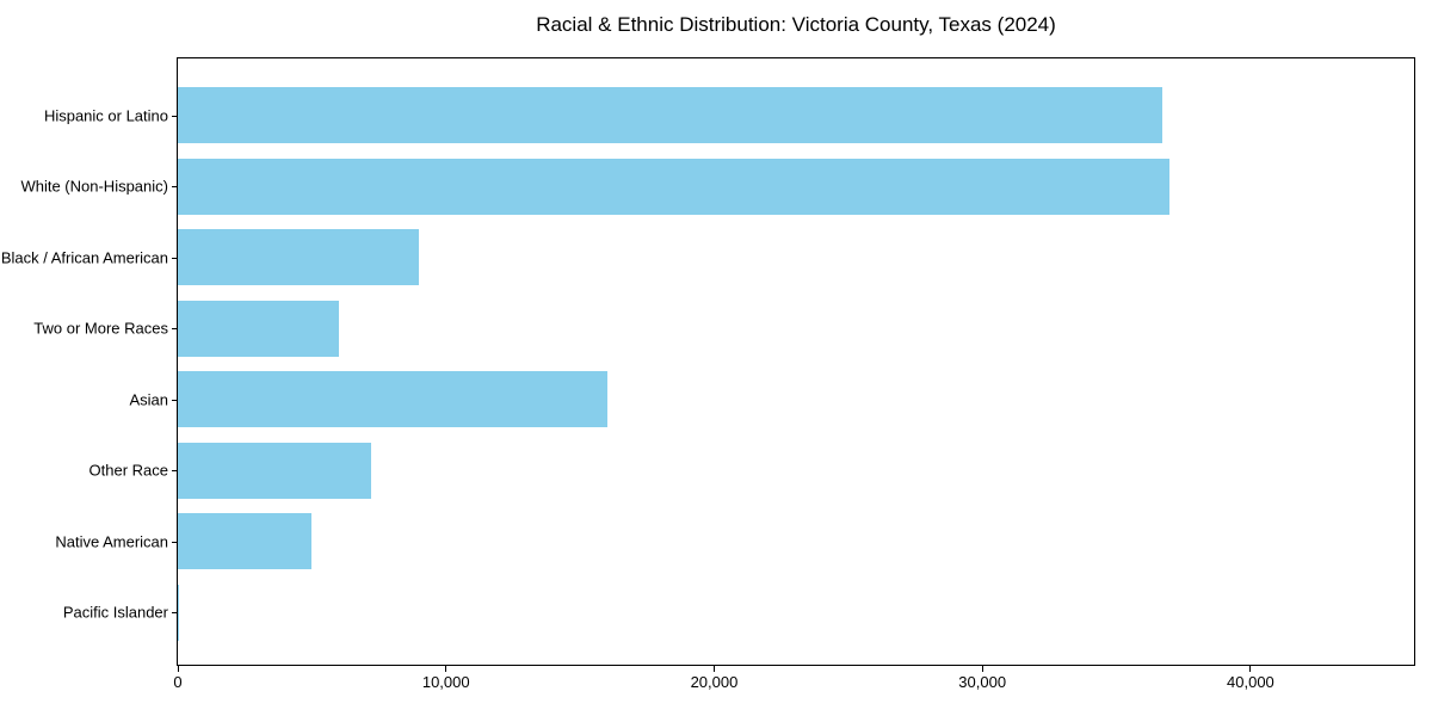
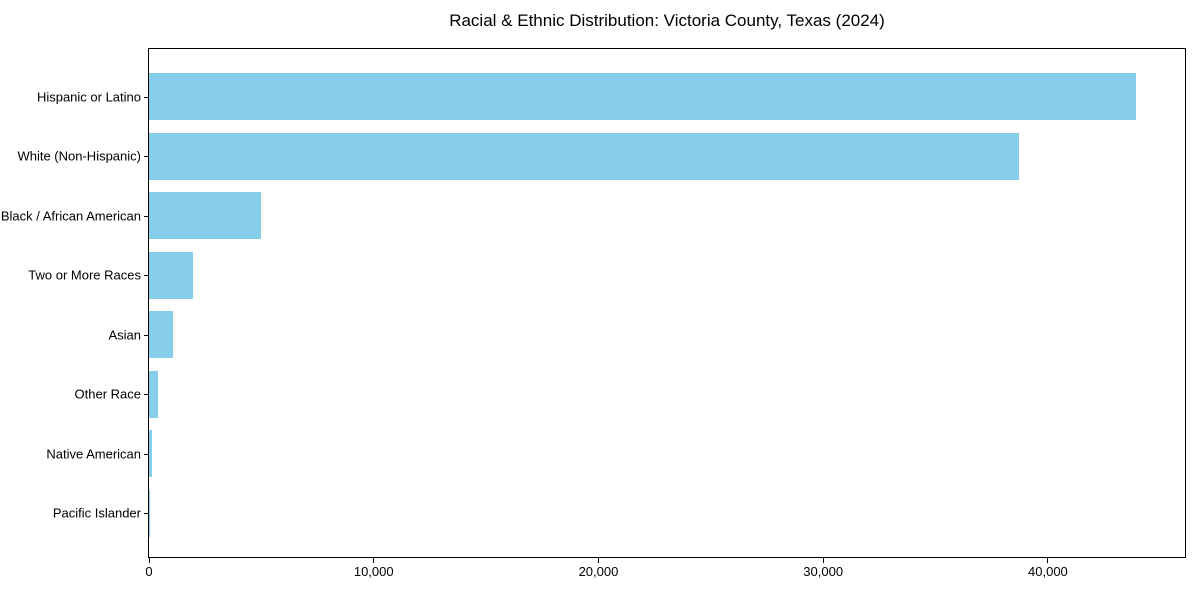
Hispanic or Latino: 36700 -> 43900
White (Non-Hispanic): 37000 -> 38700
Black / African American: 9000 -> 5000
Two or More Races: 6000 -> 2000
Asian: 16000 -> 1100
Other Race: 7200 -> 400
Native American: 5000 -> 200
